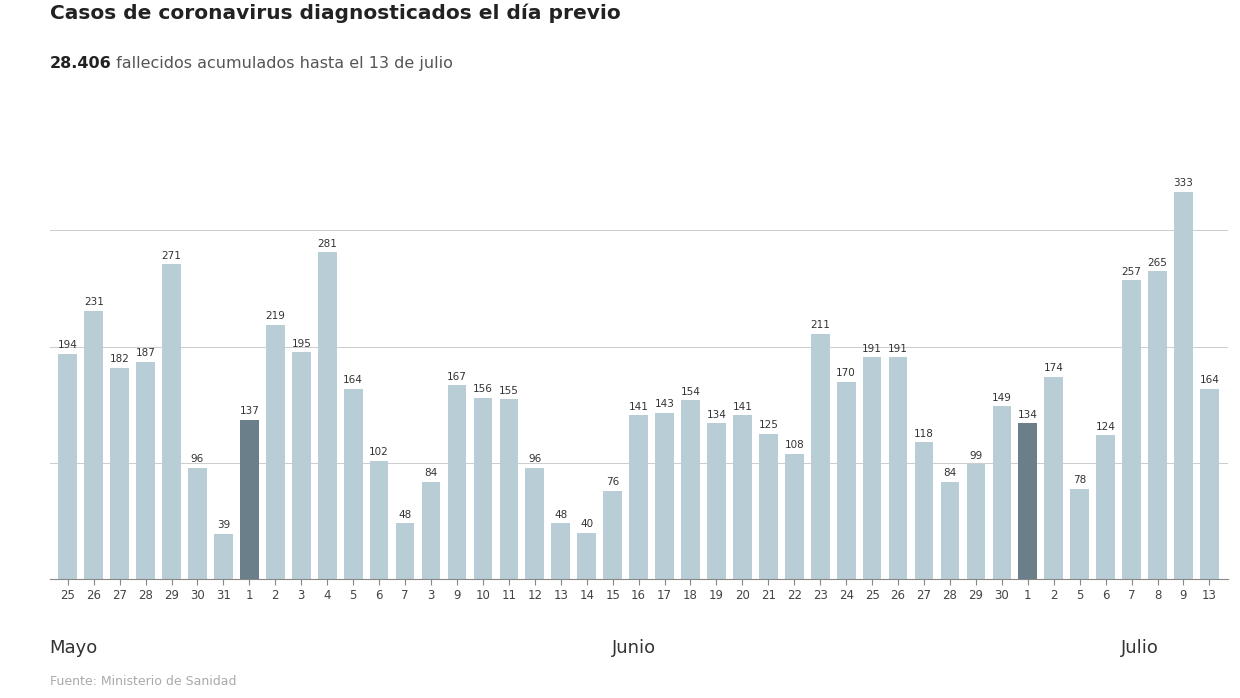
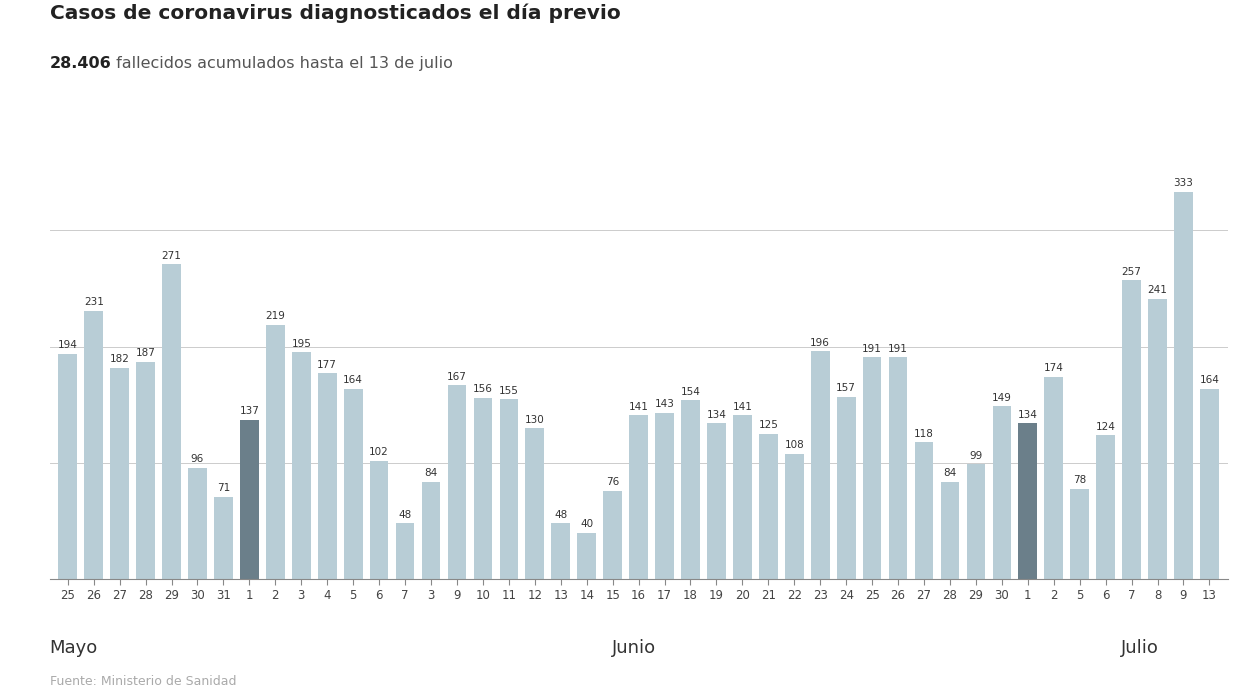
31: 39 -> 71
4: 281 -> 177
12: 96 -> 130
23: 211 -> 196
24: 170 -> 157
8: 265 -> 241
